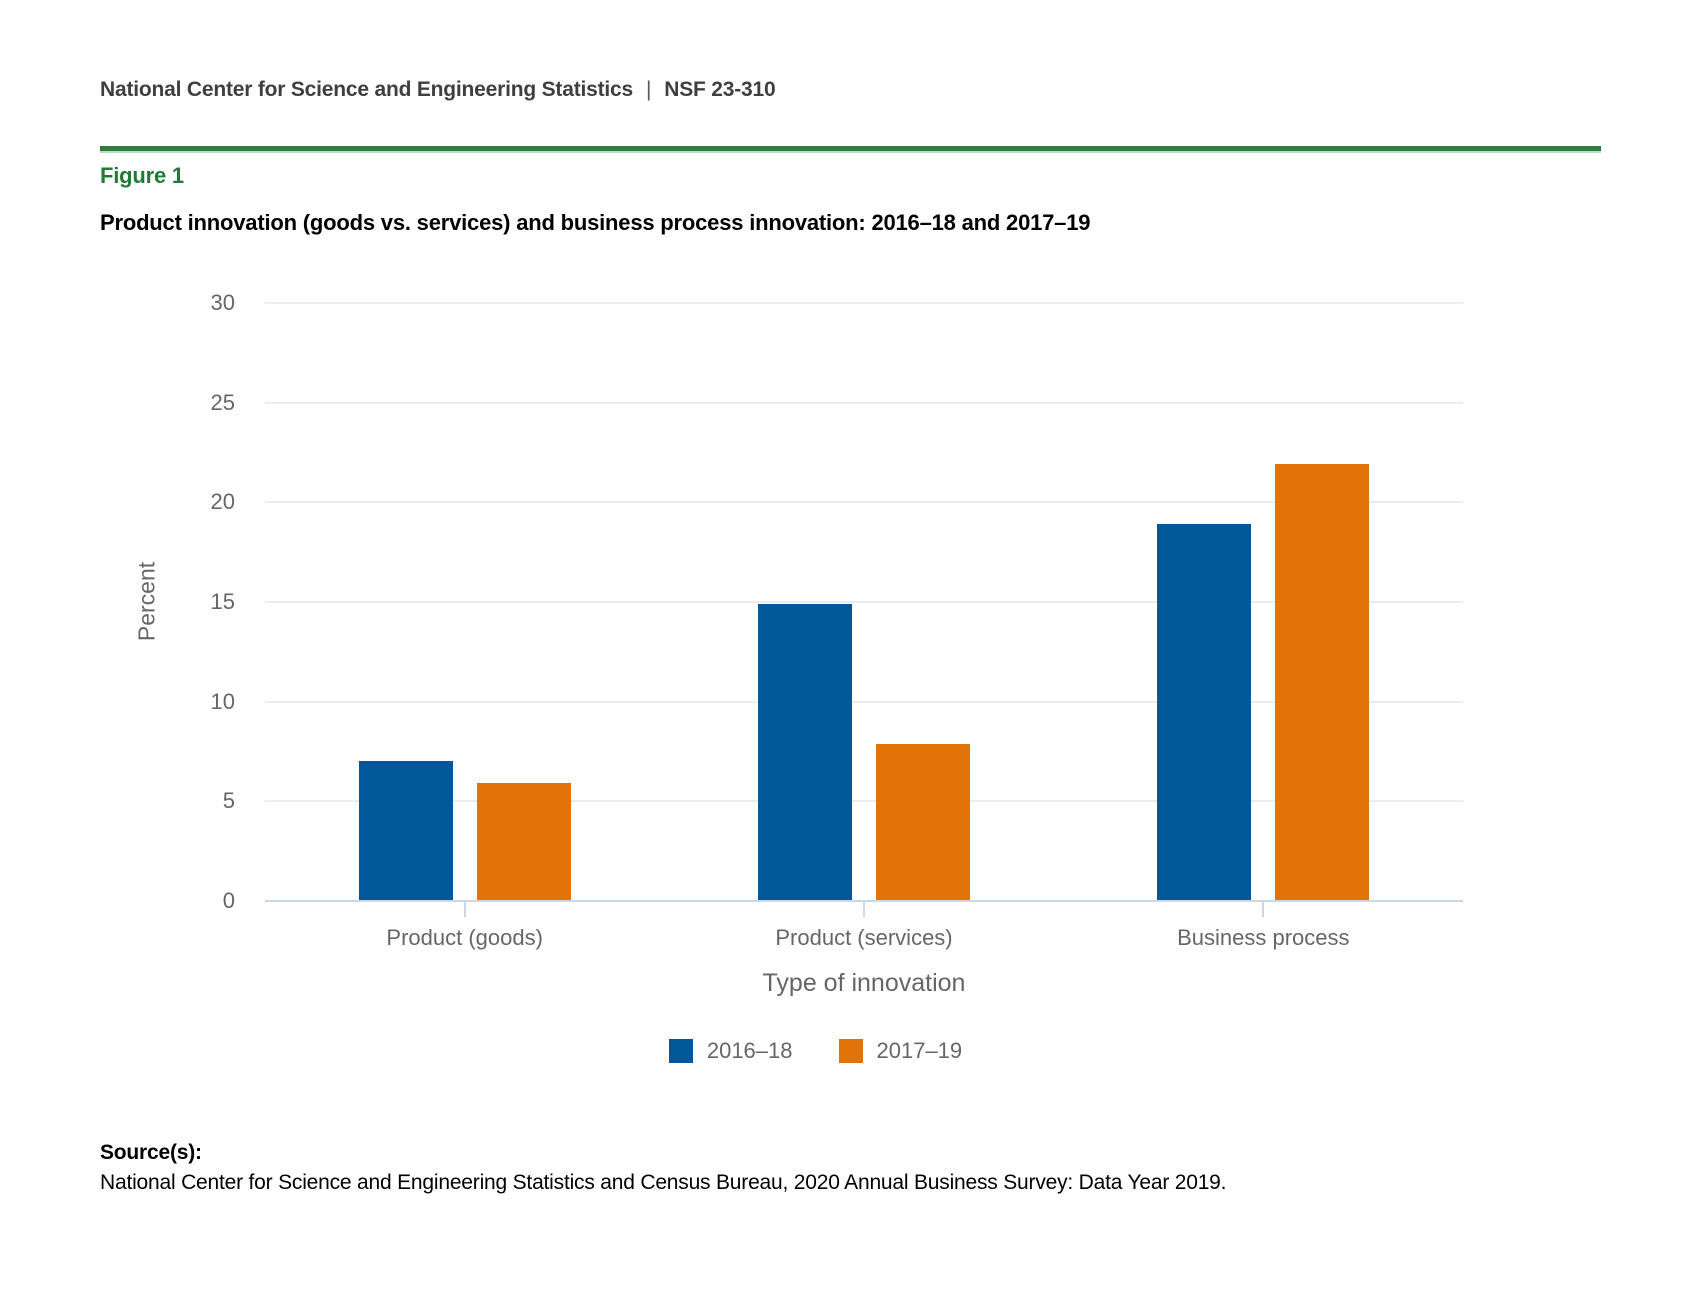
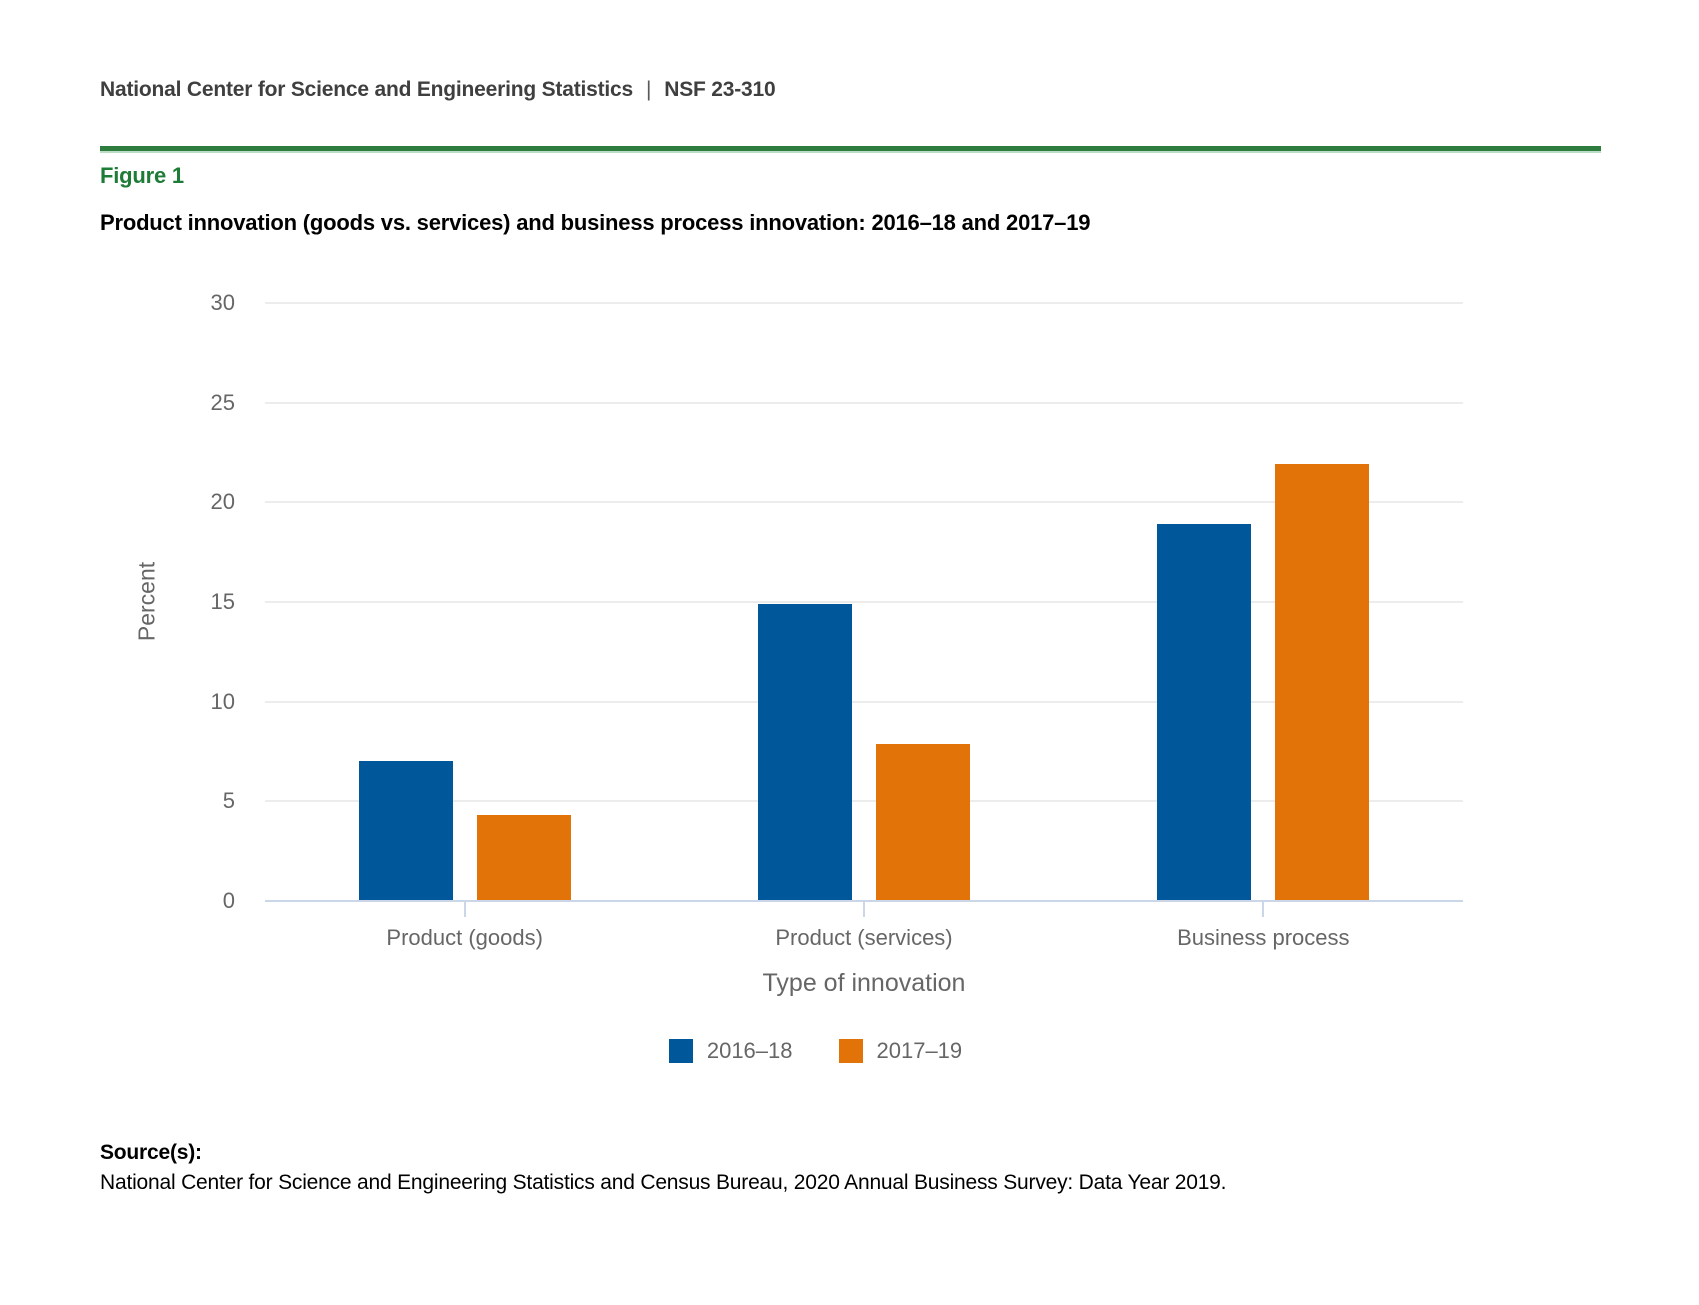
2017–19/Product (goods): 5.9 -> 4.3
